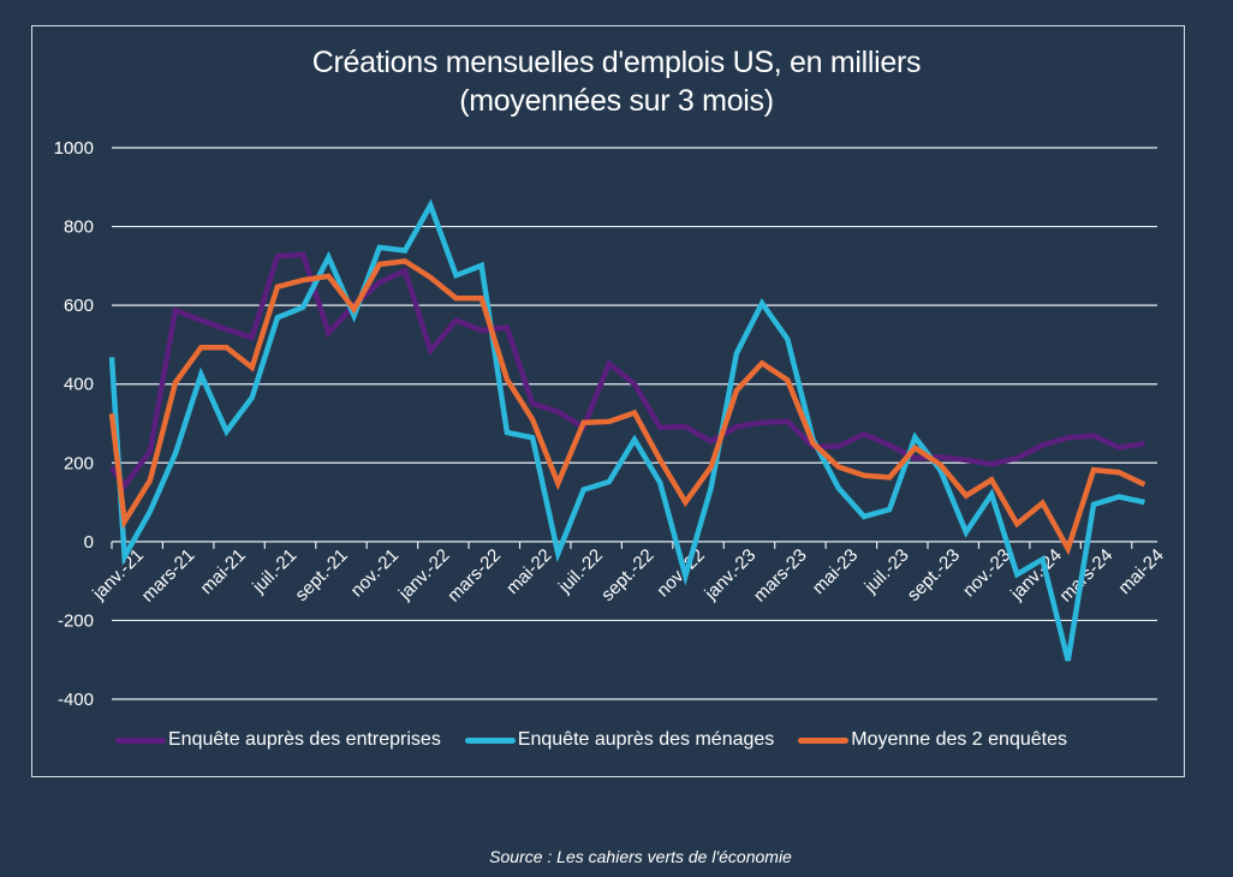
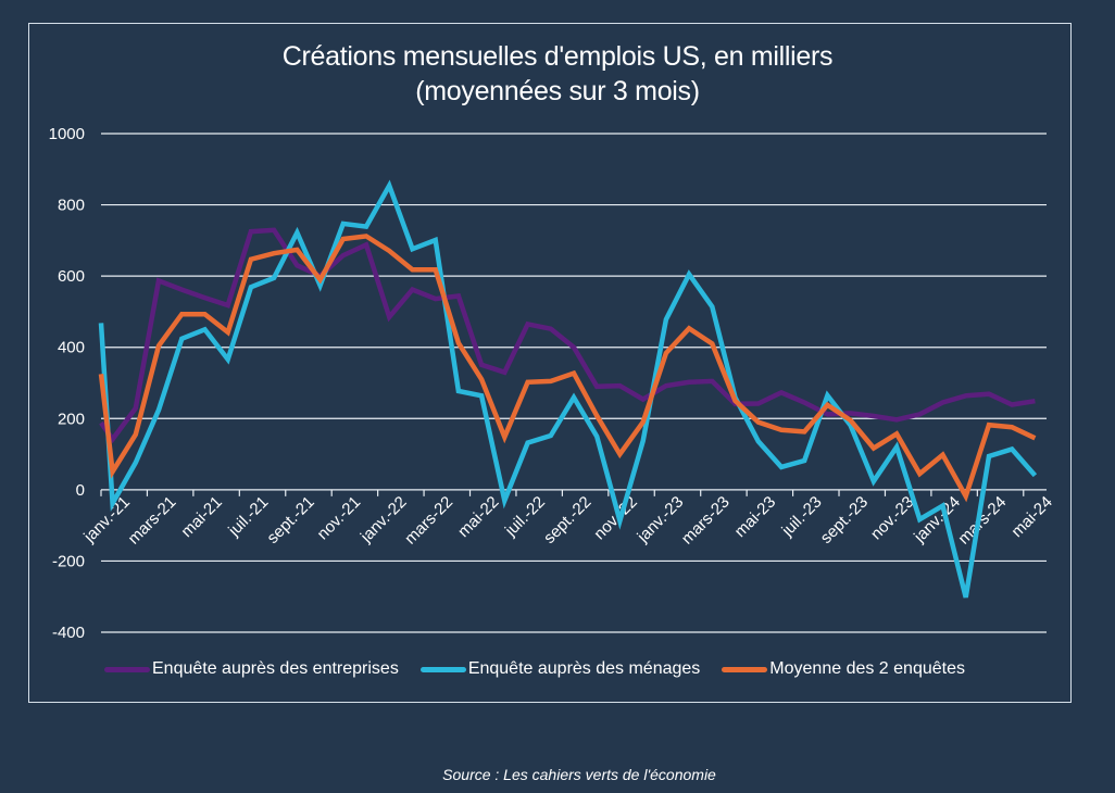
Enquête auprès des ménages/mai-21: 280 -> 450
Enquête auprès des entreprises/sept.-21: 530 -> 630
Enquête auprès des entreprises/juil.-22: 290 -> 460
Enquête auprès des ménages/mai-24: 100 -> 40
